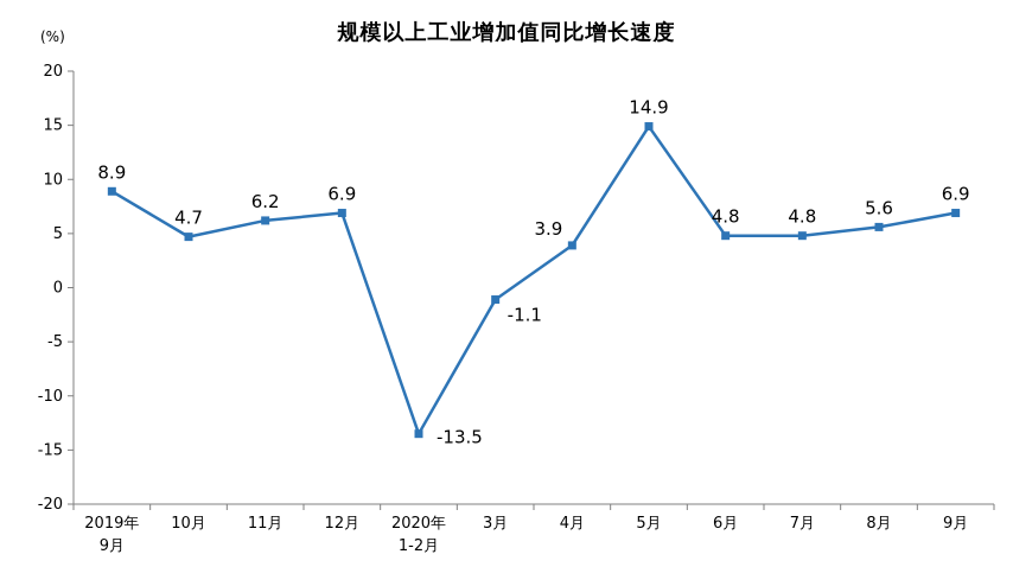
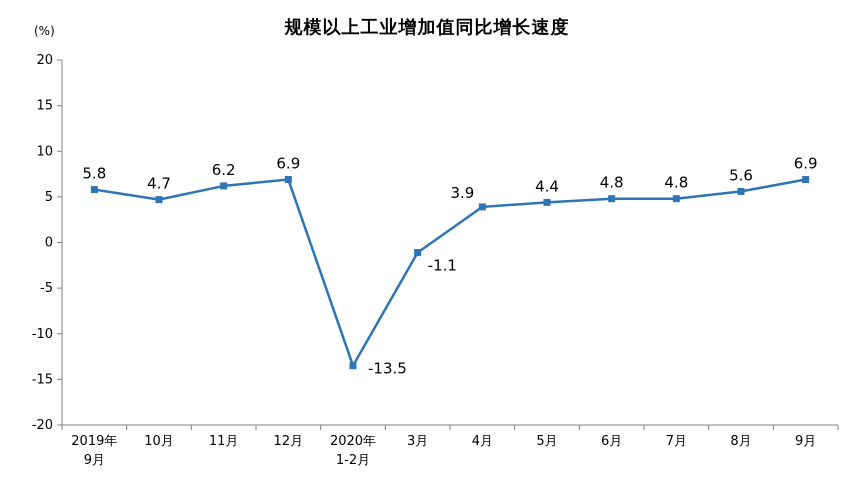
2019年 9月: 8.9 -> 5.8
5月: 14.9 -> 4.4
